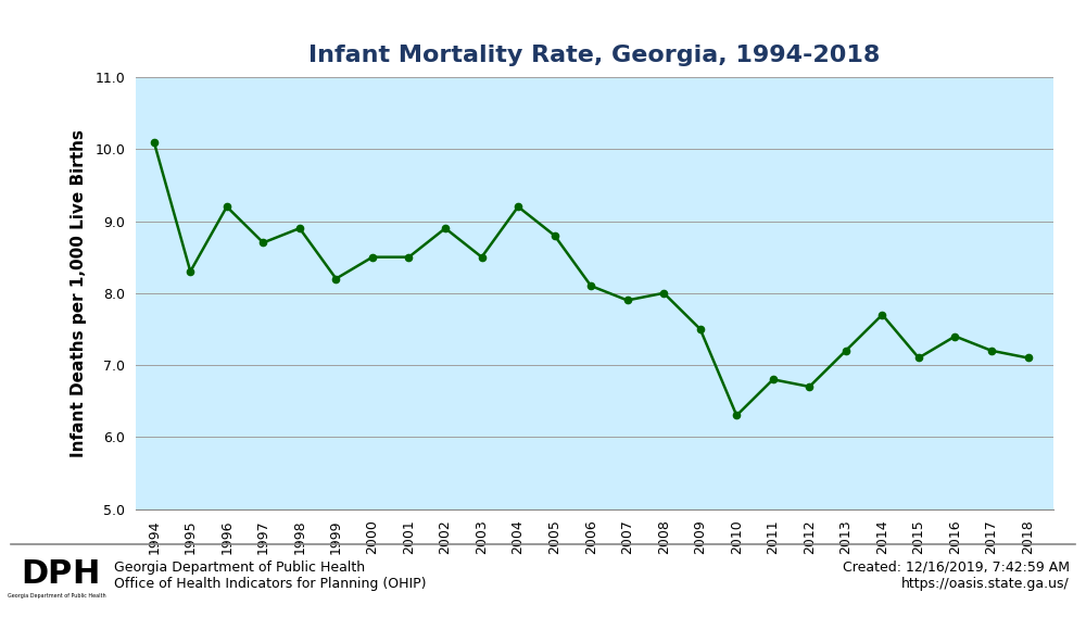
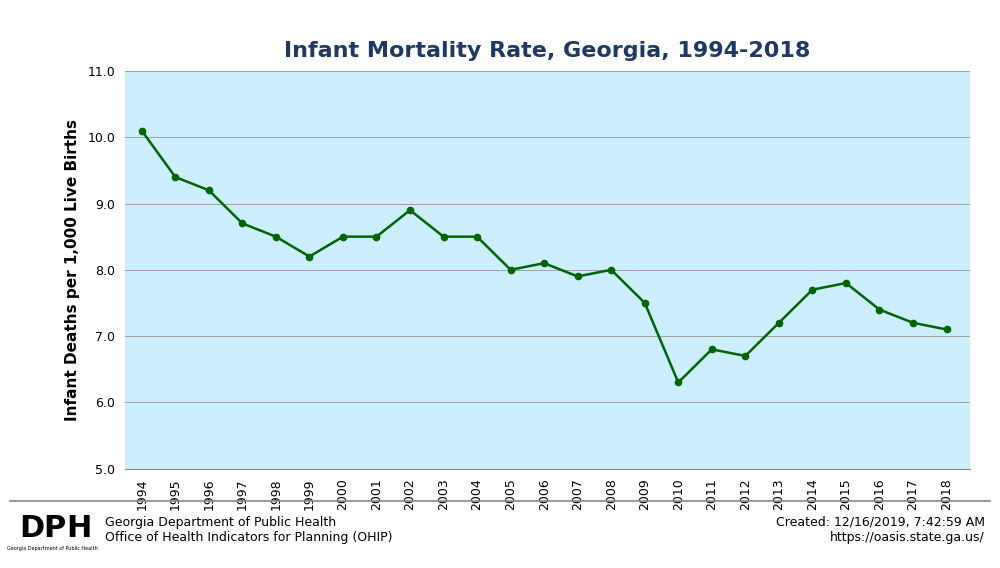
1995: 8.3 -> 9.4
1998: 8.9 -> 8.5
2004: 9.2 -> 8.5
2005: 8.8 -> 8.0
2015: 7.1 -> 7.8
